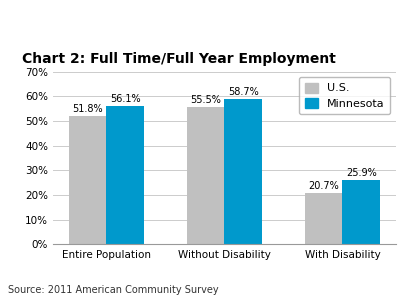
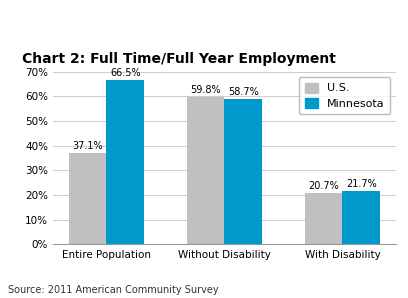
U.S./Entire Population: 51.8% -> 37.1%
Minnesota/Entire Population: 56.1% -> 66.5%
U.S./Without Disability: 55.5% -> 59.8%
Minnesota/With Disability: 25.9% -> 21.7%
